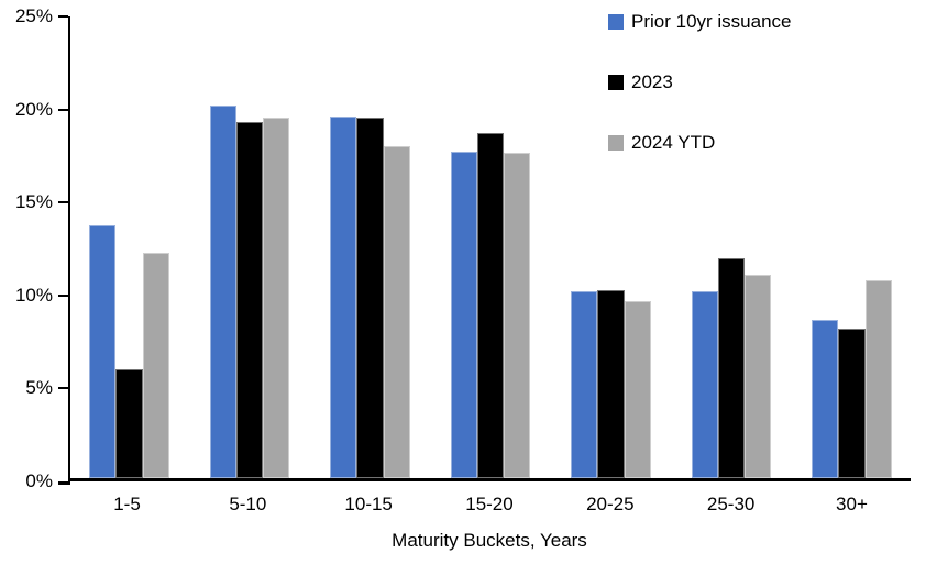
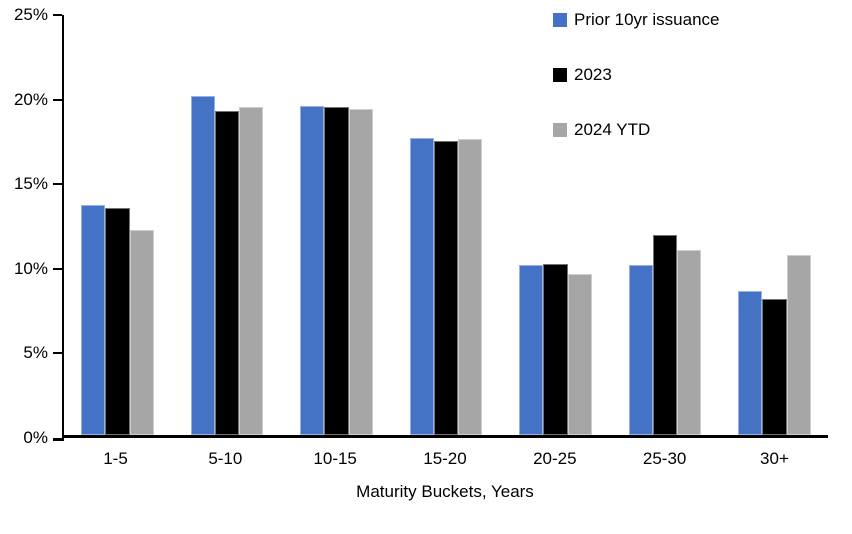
2023/1-5: 5.9% -> 13.5%
2024 YTD/10-15: 18.0% -> 19.4%
2023/15-20: 18.7% -> 17.5%
